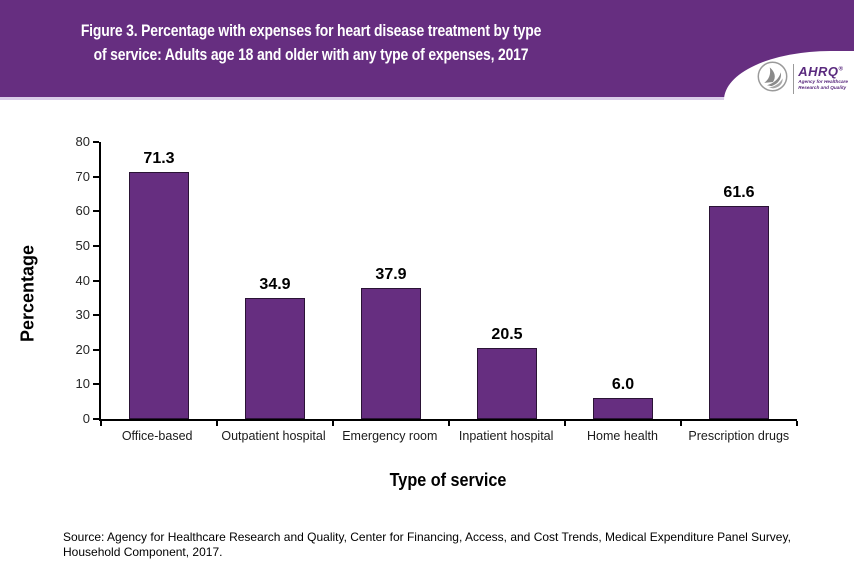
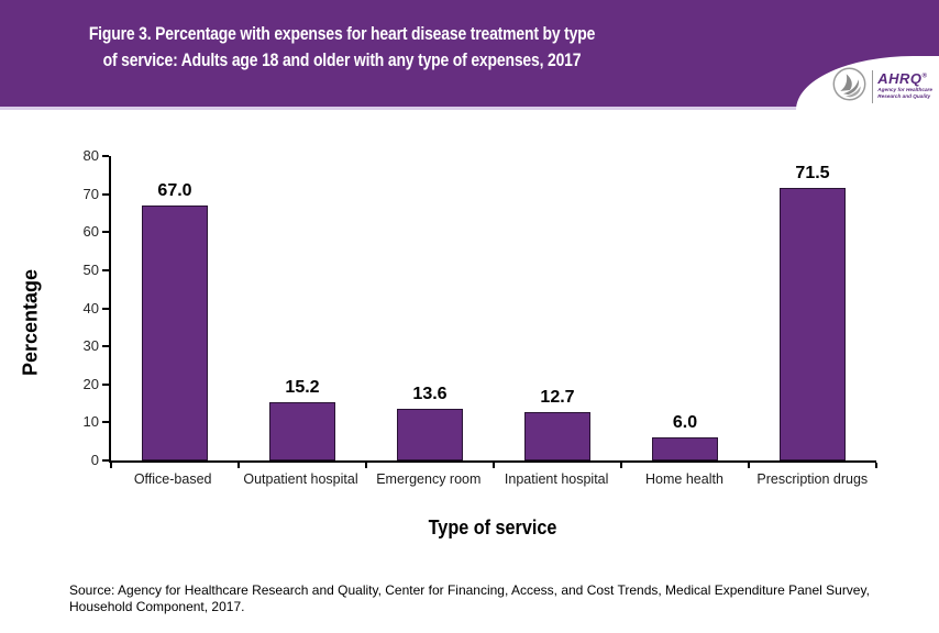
Office-based: 71.3 -> 67.0
Outpatient hospital: 34.9 -> 15.2
Emergency room: 37.9 -> 13.6
Inpatient hospital: 20.5 -> 12.7
Prescription drugs: 61.6 -> 71.5
